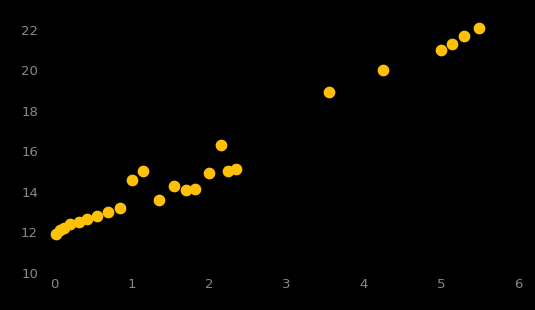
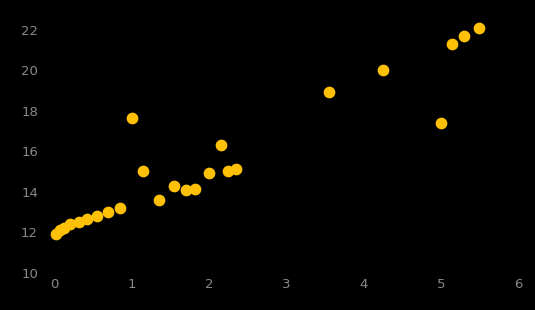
1: 14.60 -> 17.65
5: 21.00 -> 17.40
